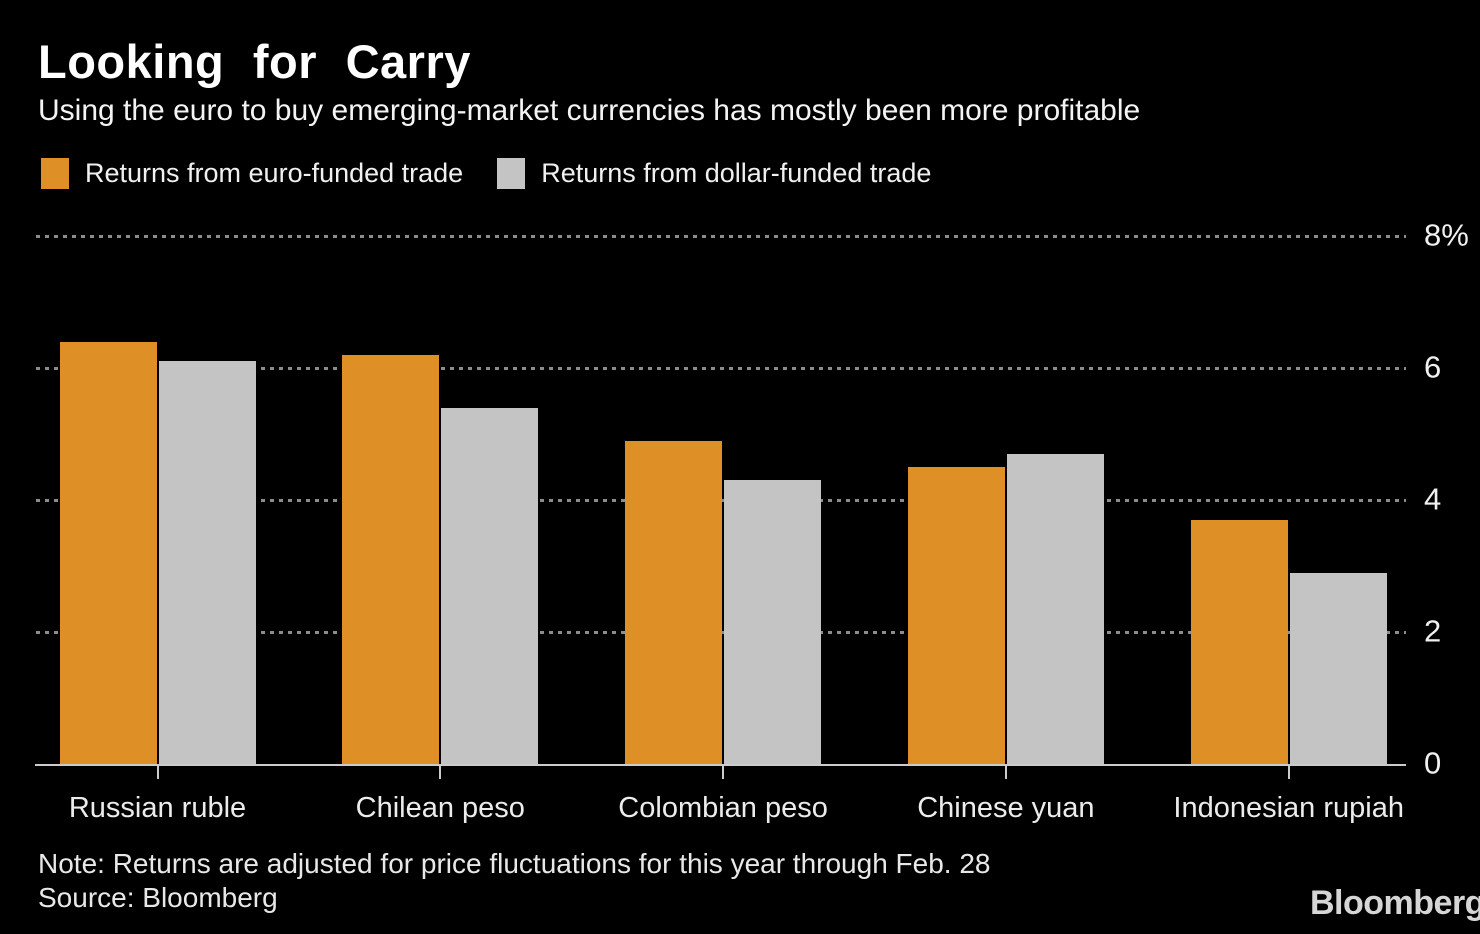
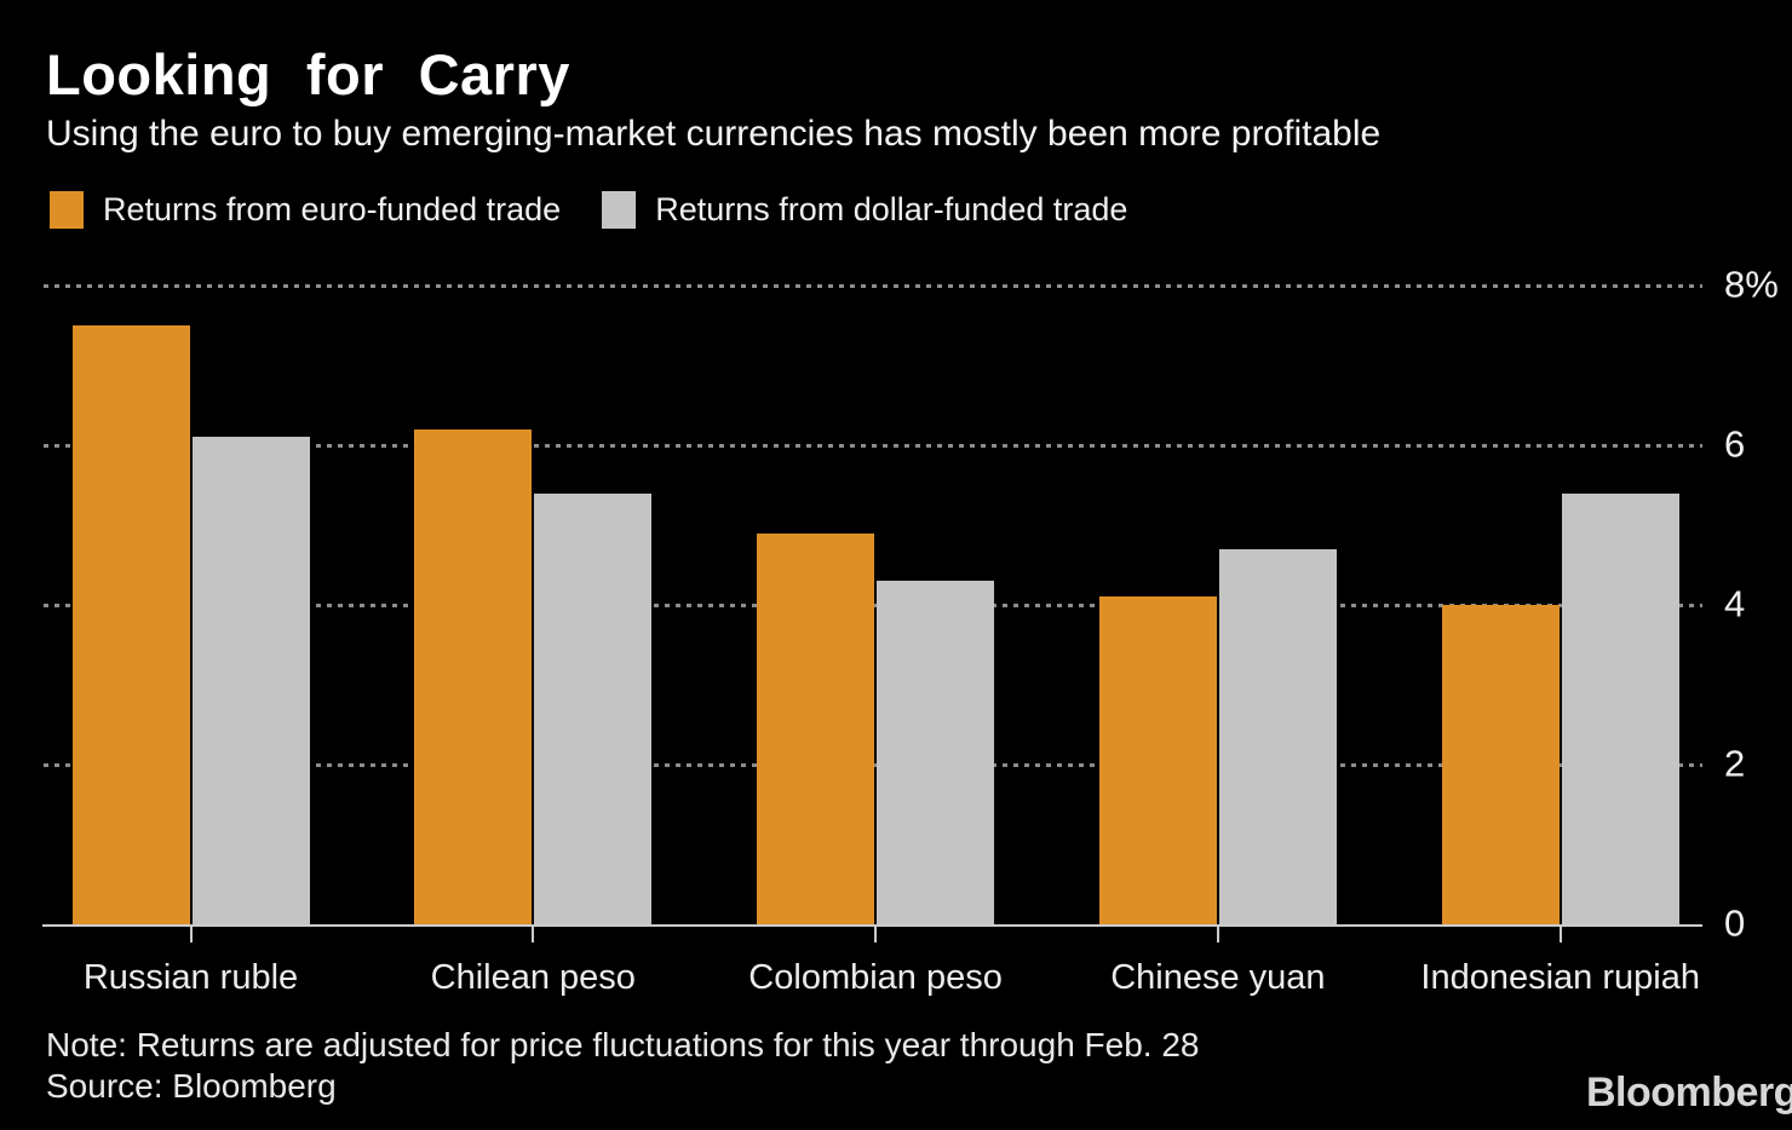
Returns from euro-funded trade/Russian ruble: 6.4% -> 7.5%
Returns from euro-funded trade/Chinese yuan: 4.5% -> 4.1%
Returns from euro-funded trade/Indonesian rupiah: 3.7% -> 4.0%
Returns from dollar-funded trade/Indonesian rupiah: 2.9% -> 5.4%
